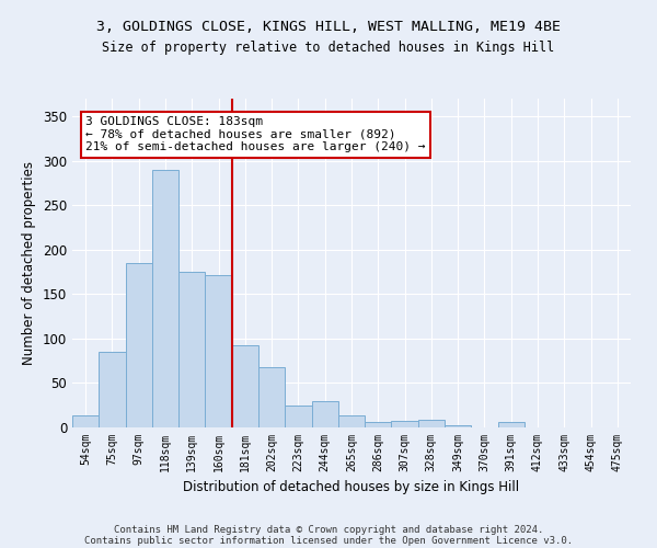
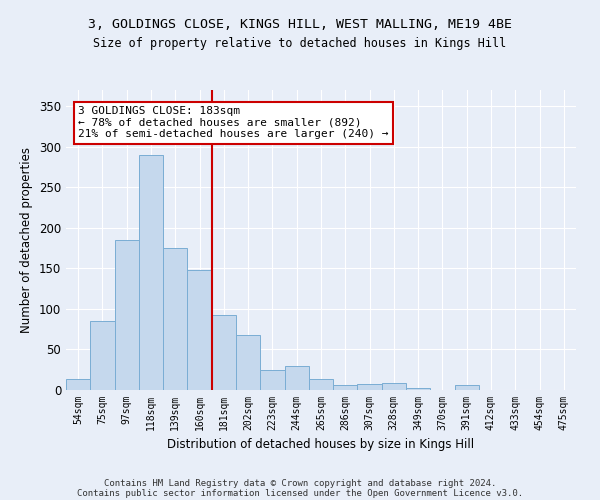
160sqm: 172 -> 148
